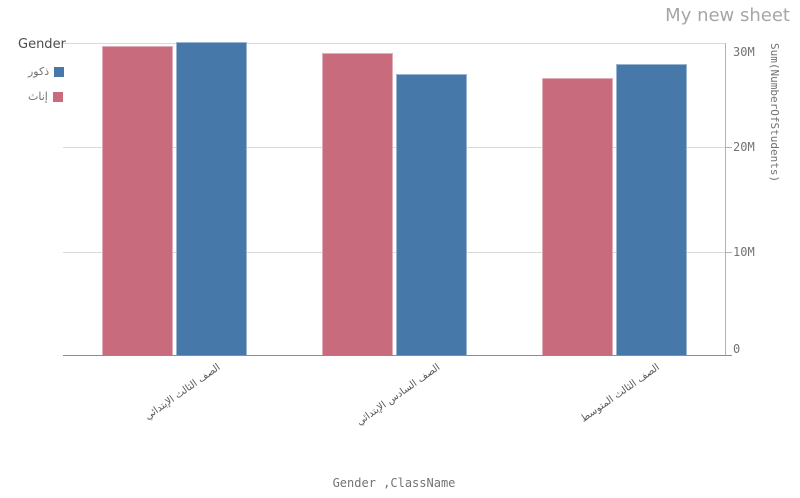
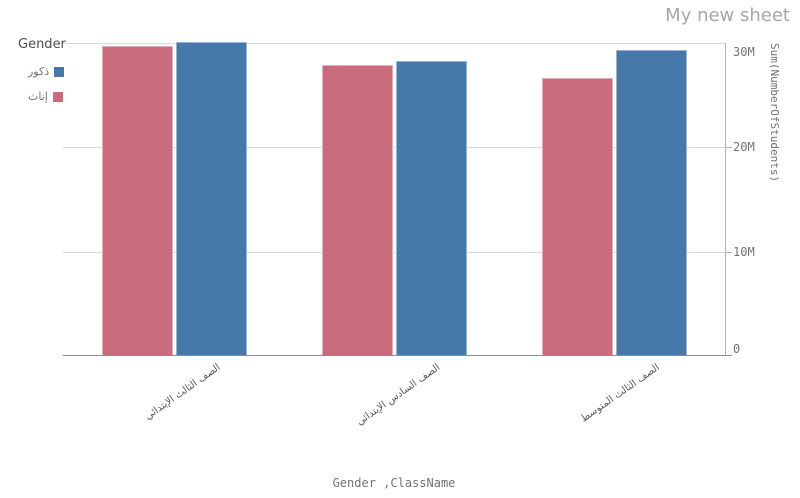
إناث/الصف السادس الإبتدائي: 29M -> 28M
ذكور/الصف السادس الإبتدائي: 27M -> 28M
ذكور/الصف الثالث المتوسط: 28M -> 29M
